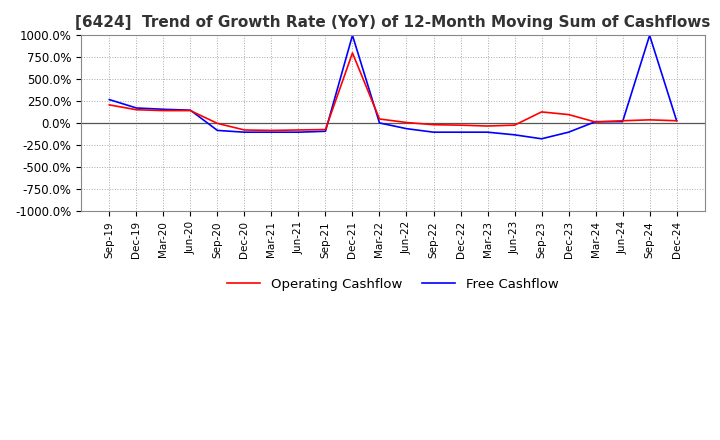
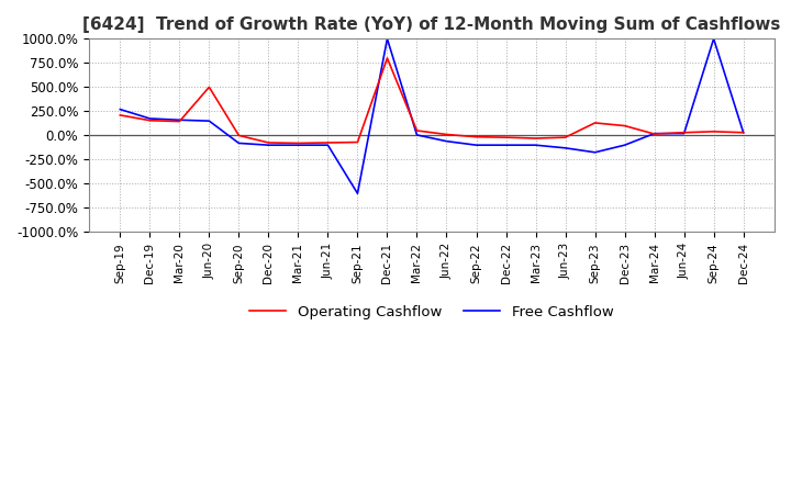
Operating Cashflow/Jun-20: 140% -> 500%
Free Cashflow/Sep-21: -90% -> -600%
